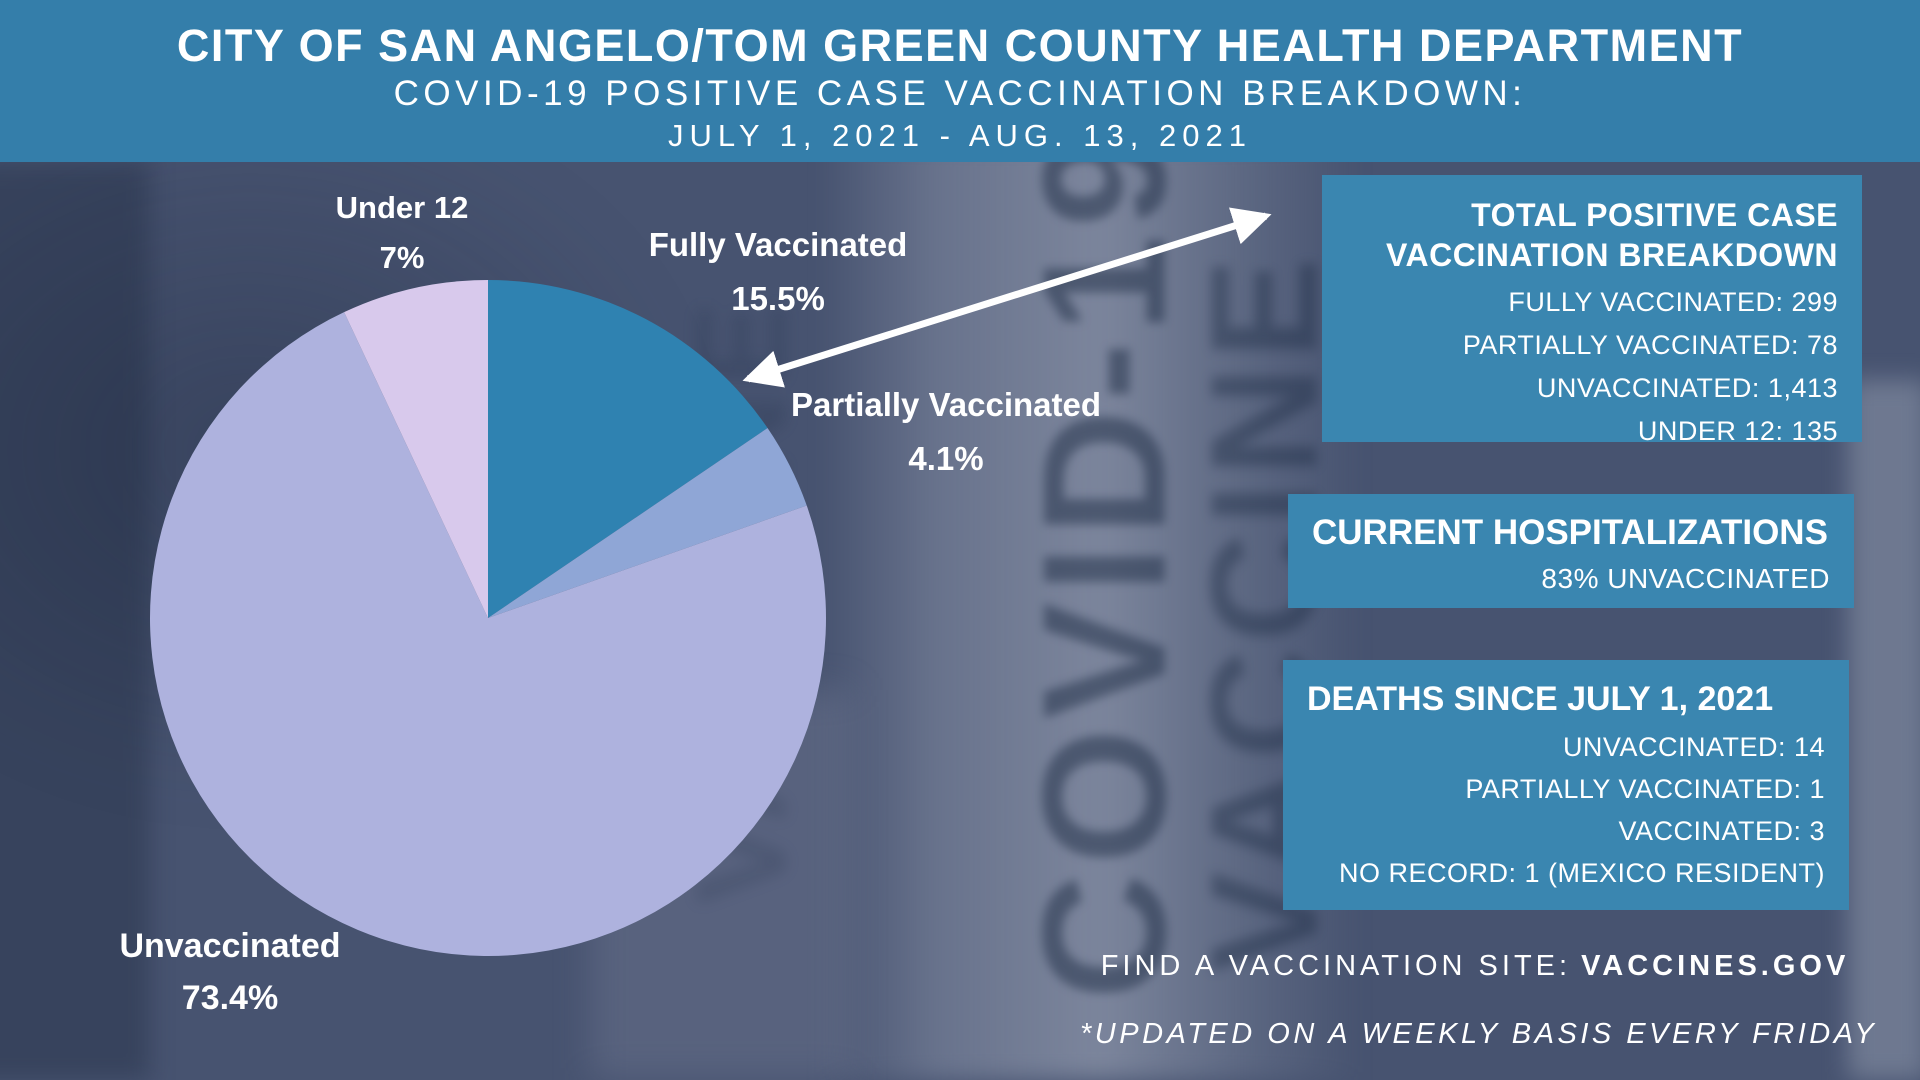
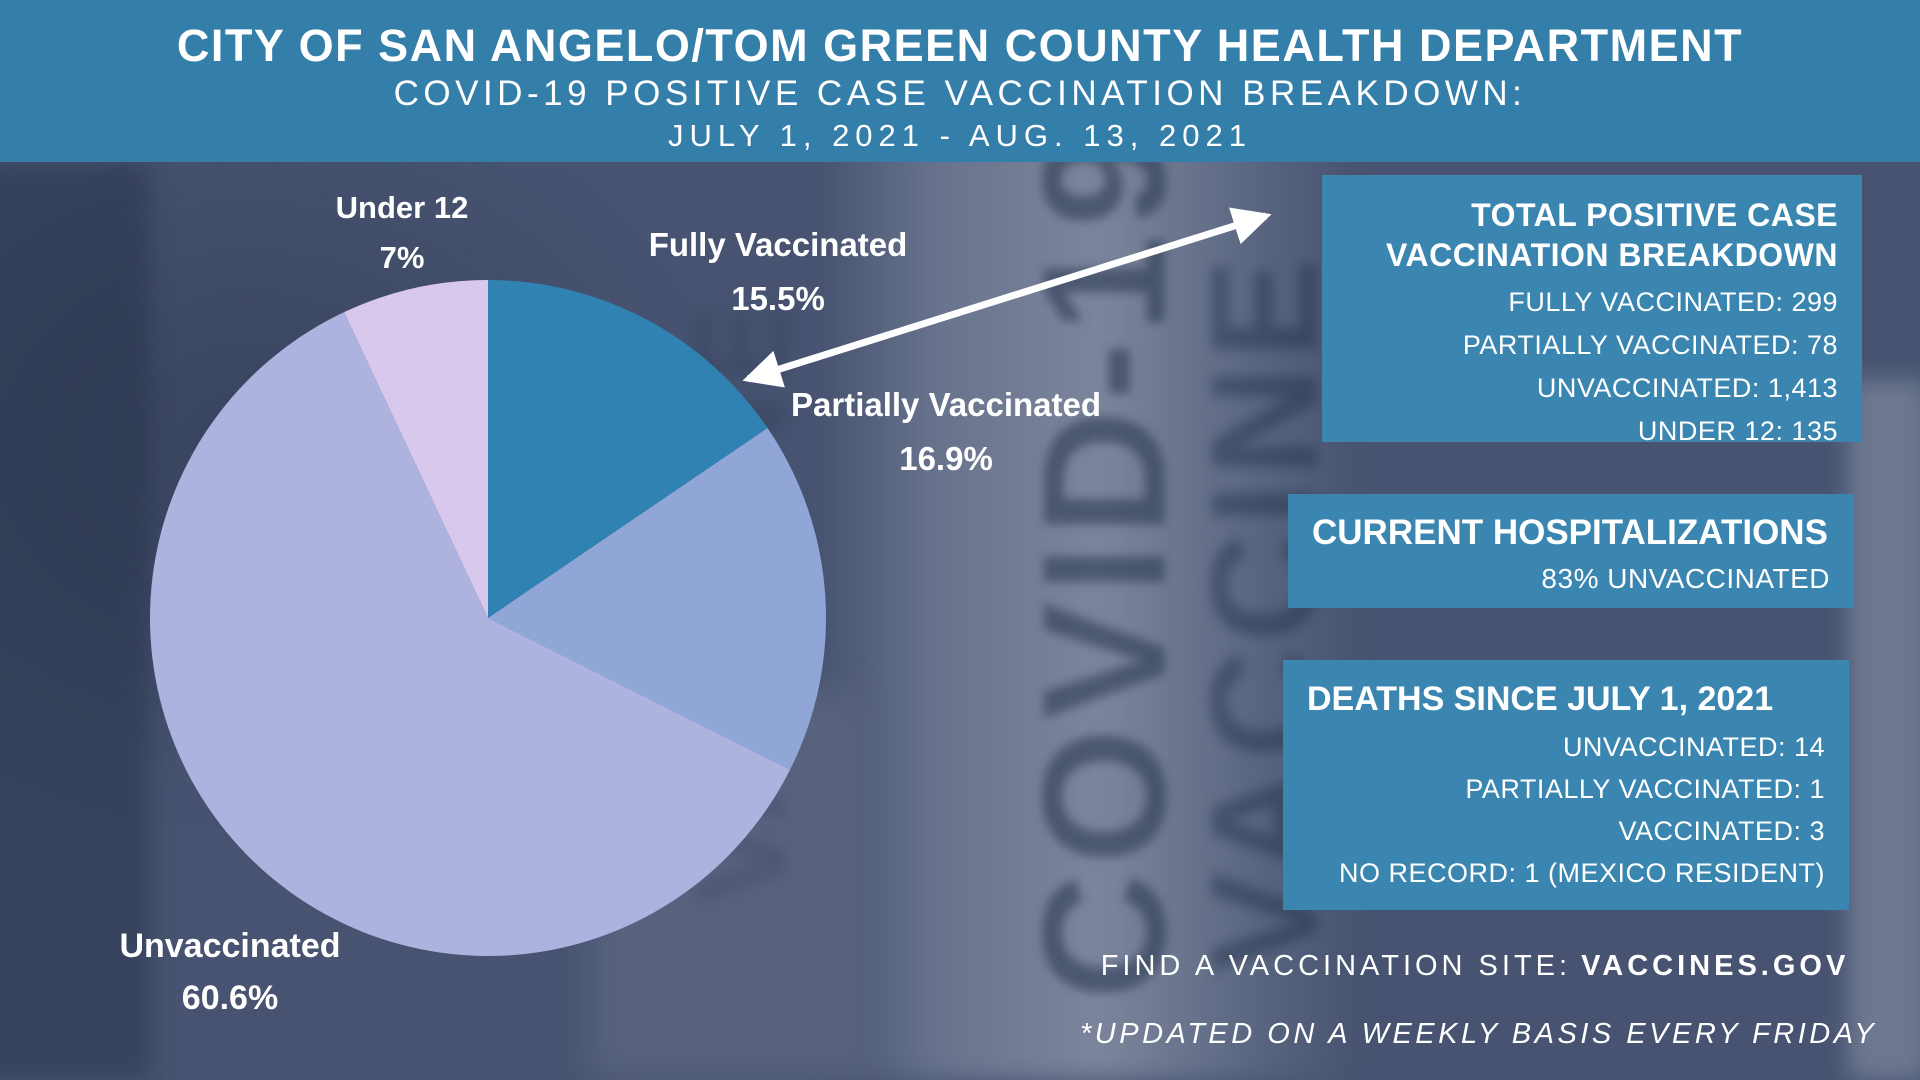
Partially Vaccinated: 4.1% -> 16.9%
Unvaccinated: 73.4% -> 60.6%
